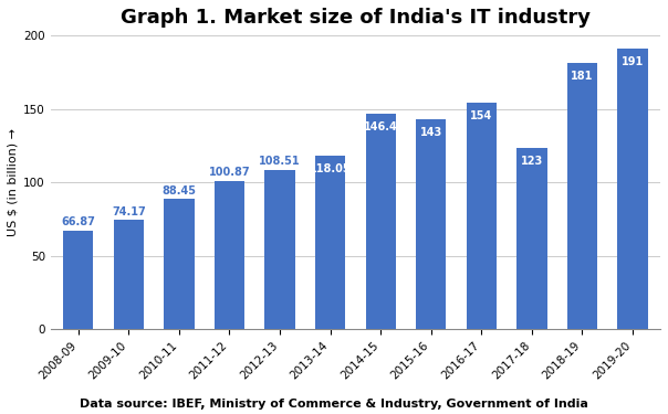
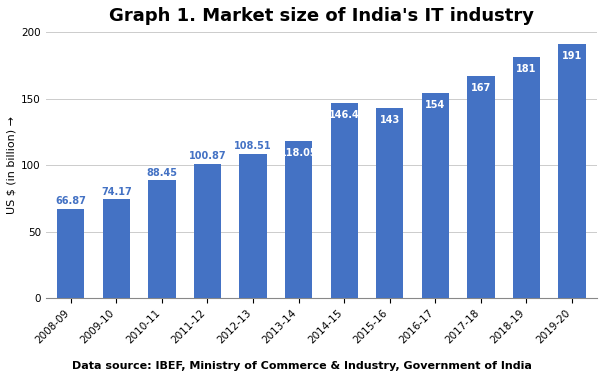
2017-18: 123 -> 167
